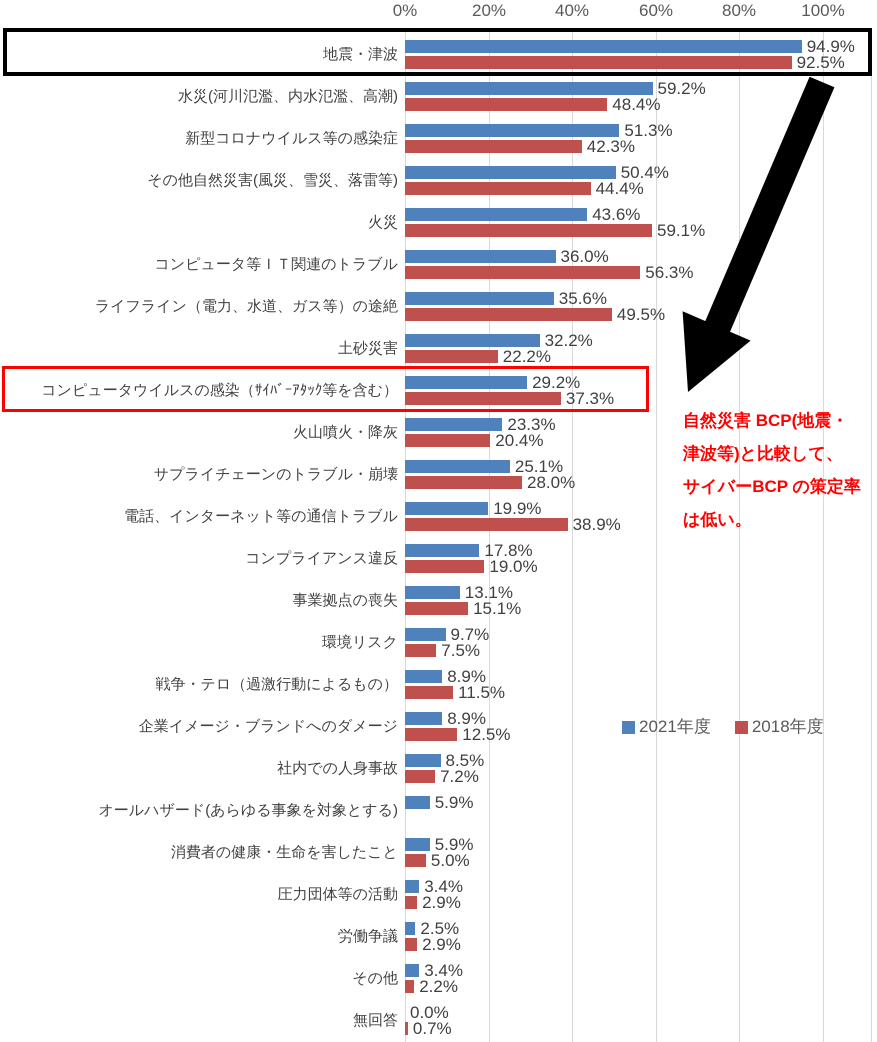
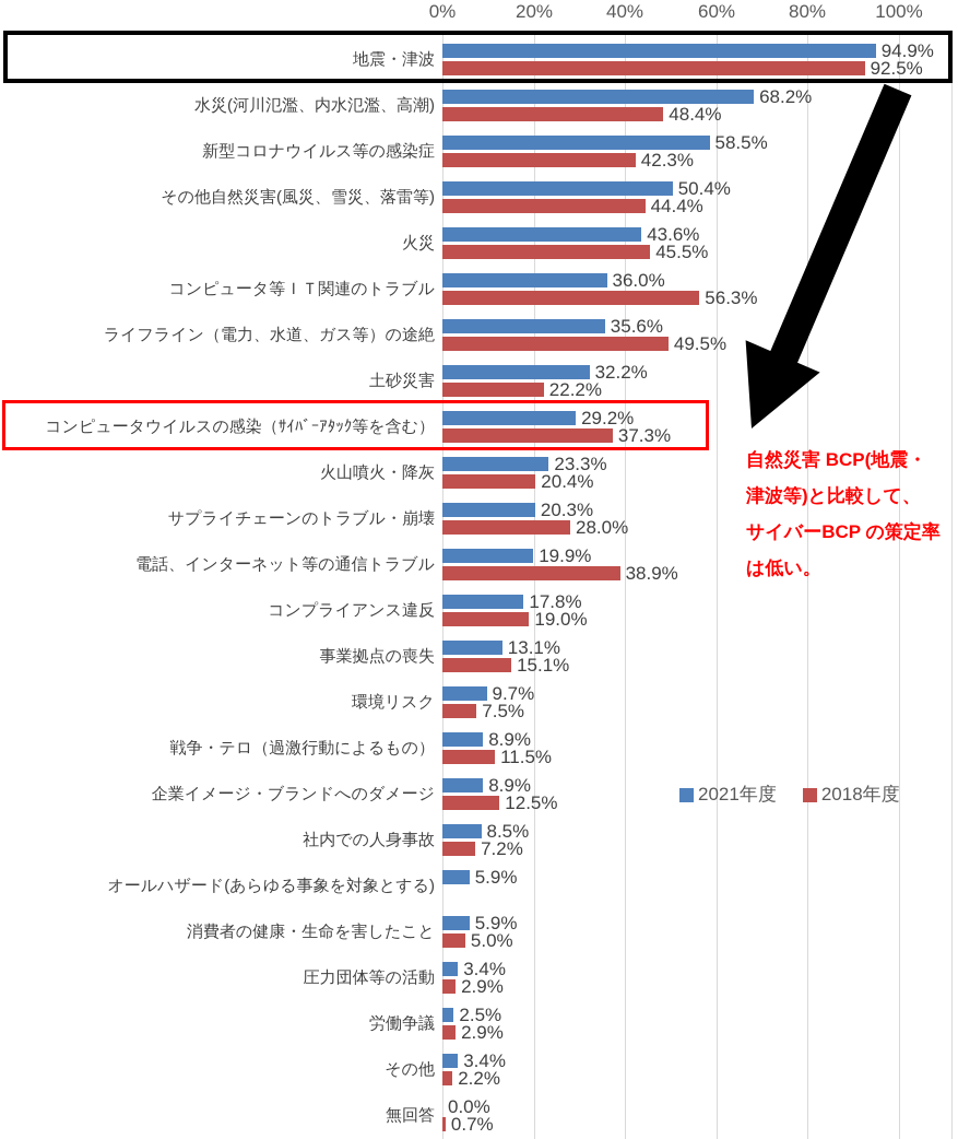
2021年度/水災(河川氾濫、内水氾濫、高潮): 59.2% -> 68.2%
2021年度/新型コロナウイルス等の感染症: 51.3% -> 58.5%
2018年度/火災: 59.1% -> 45.5%
2021年度/サプライチェーンのトラブル・崩壊: 25.1% -> 20.3%
